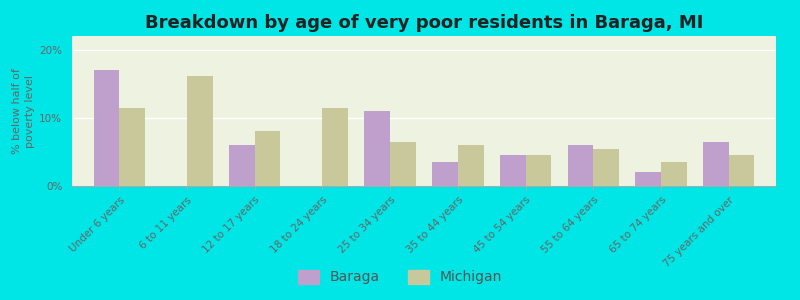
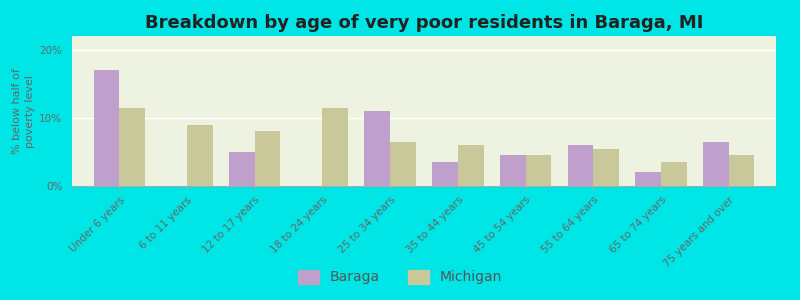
Michigan/6 to 11 years: 16.2% -> 9.0%
Baraga/12 to 17 years: 6.0% -> 5.0%
